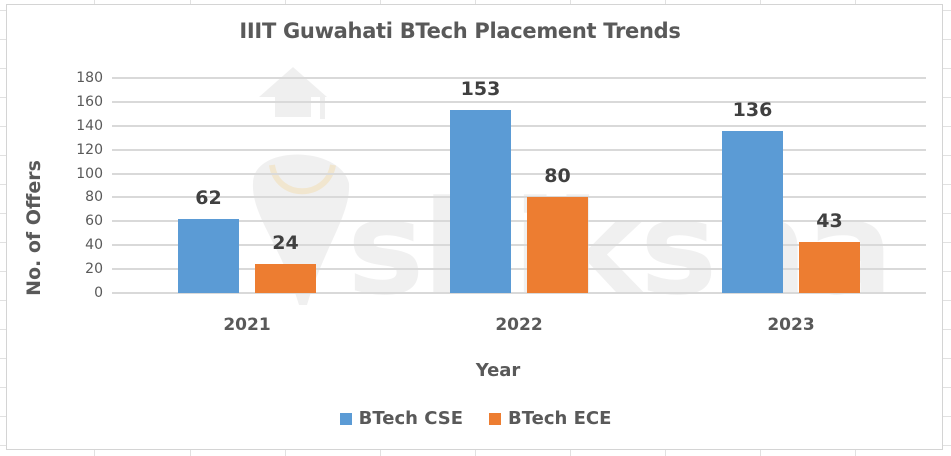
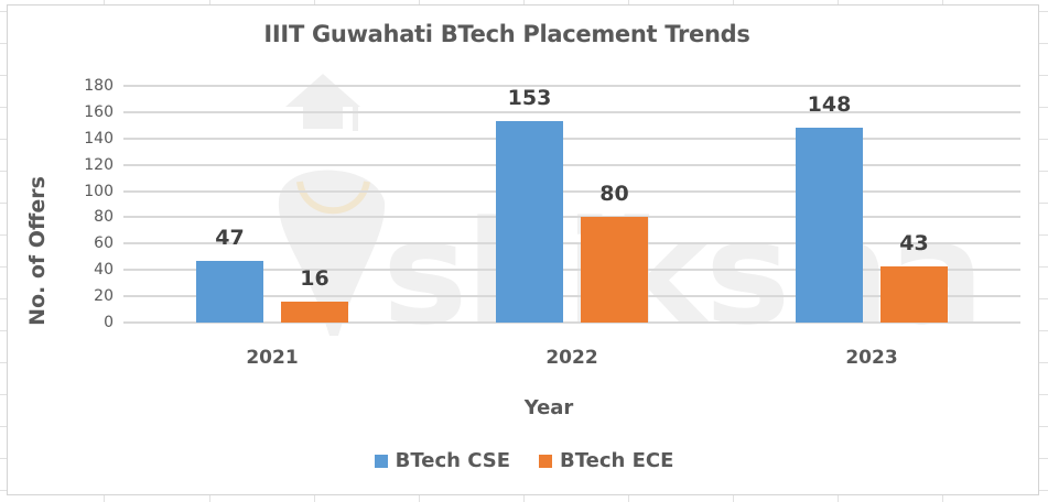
BTech CSE/2021: 62 -> 47
BTech ECE/2021: 24 -> 16
BTech CSE/2023: 136 -> 148
